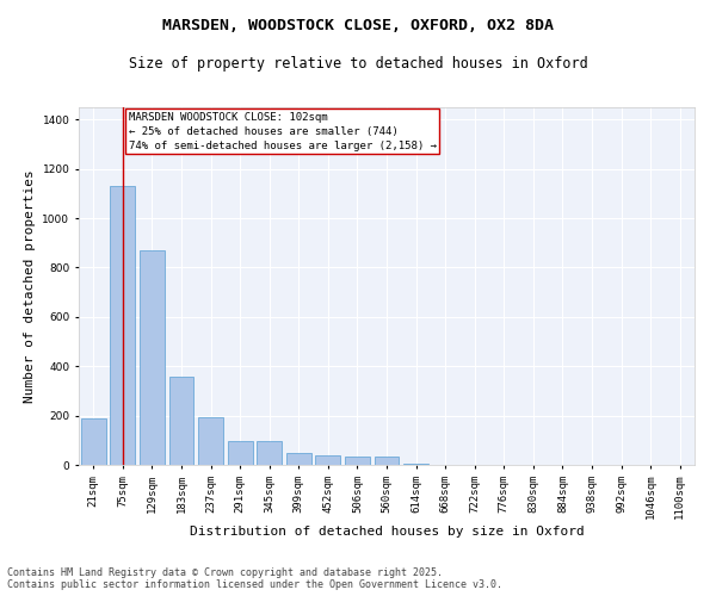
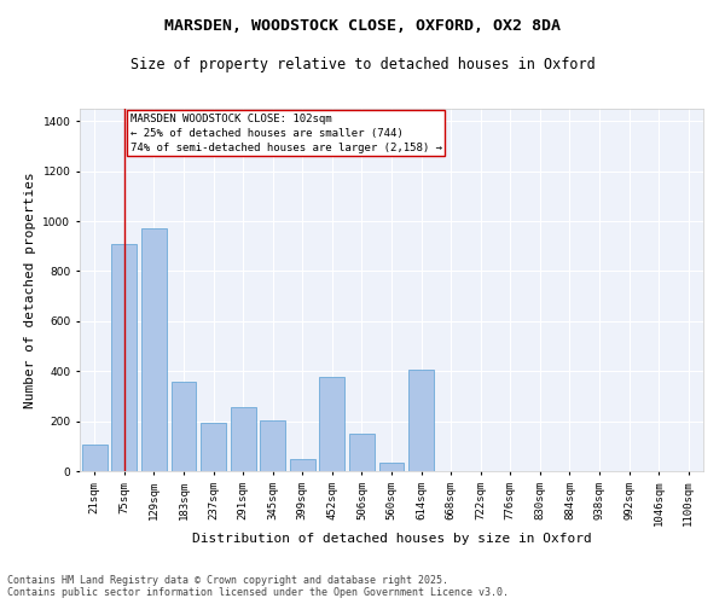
21sqm: 190 -> 105
75sqm: 1130 -> 910
129sqm: 870 -> 970
291sqm: 95 -> 255
345sqm: 95 -> 205
452sqm: 40 -> 375
506sqm: 35 -> 150
614sqm: 5 -> 405
